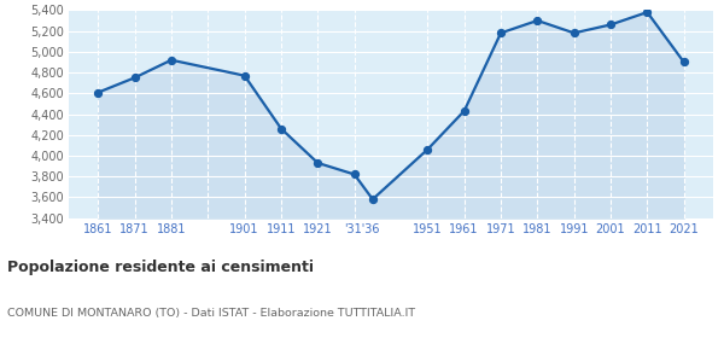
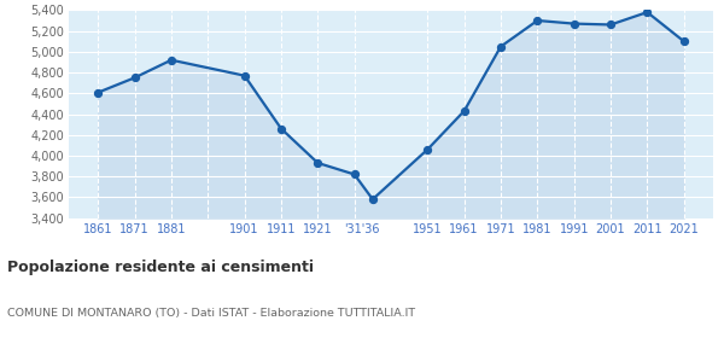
1971: 5,180 -> 5,050
1991: 5,180 -> 5,270
2021: 4,900 -> 5,100
